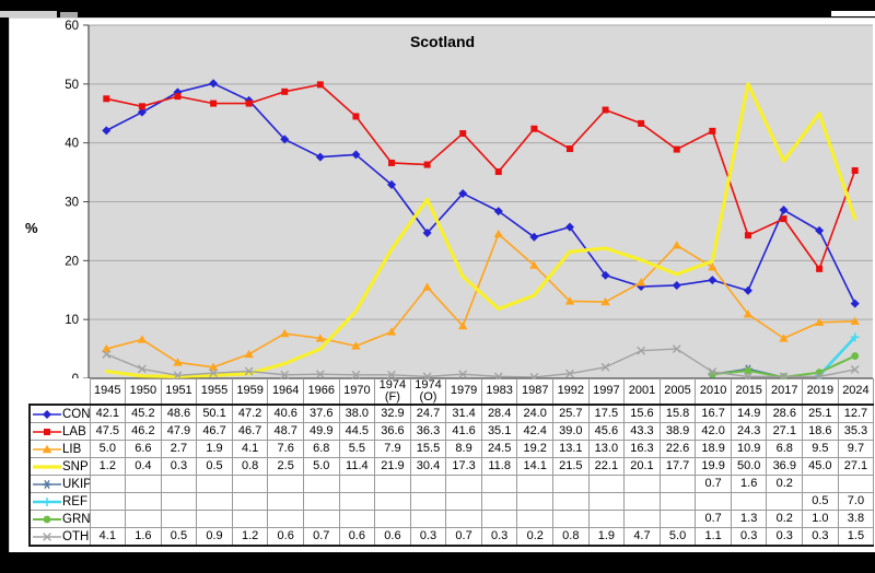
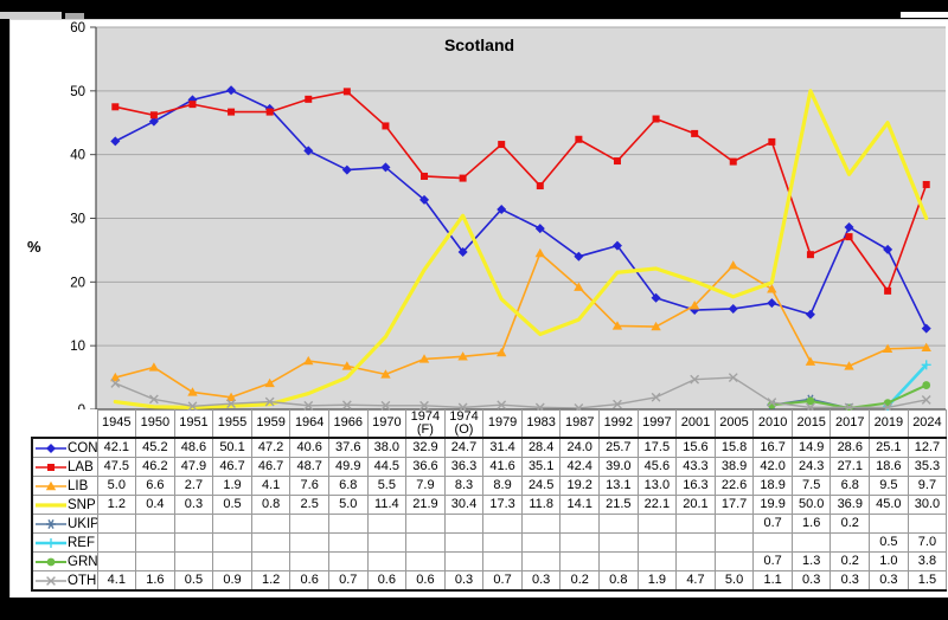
LIB/1974 (O): 15.5 -> 8.3
LIB/2015: 10.9 -> 7.5
SNP/2024: 27.1 -> 30.0
